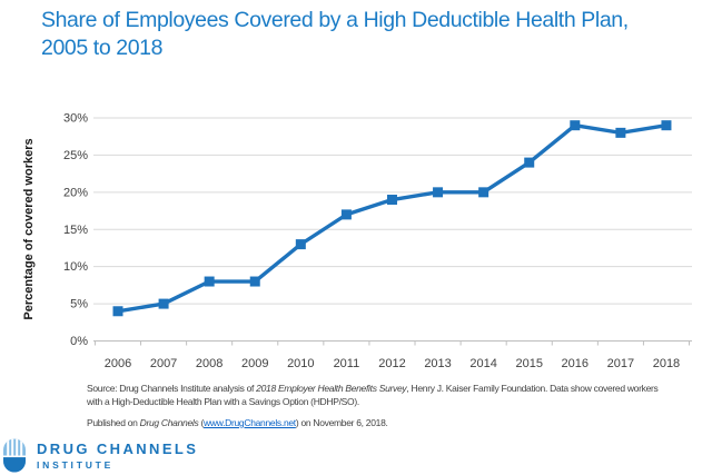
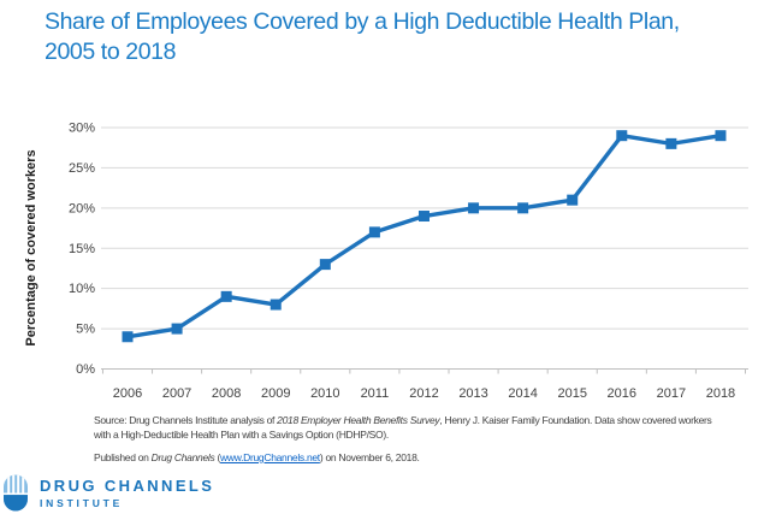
2008: 8% -> 9%
2015: 24% -> 21%
